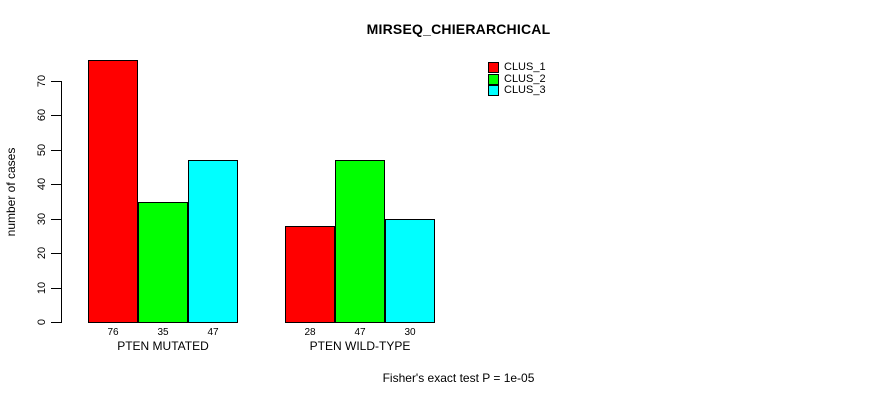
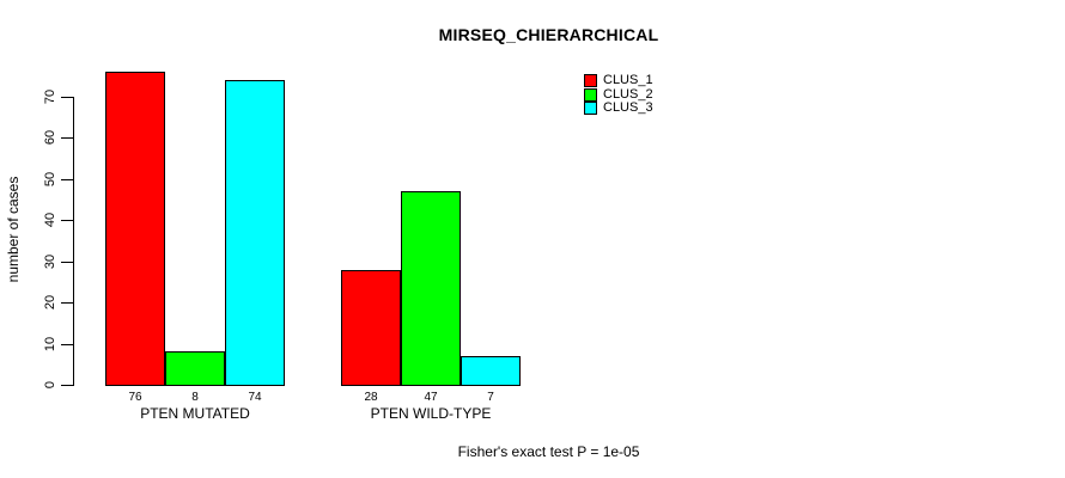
CLUS_2/PTEN MUTATED: 35 -> 8
CLUS_3/PTEN MUTATED: 47 -> 74
CLUS_3/PTEN WILD-TYPE: 30 -> 7
